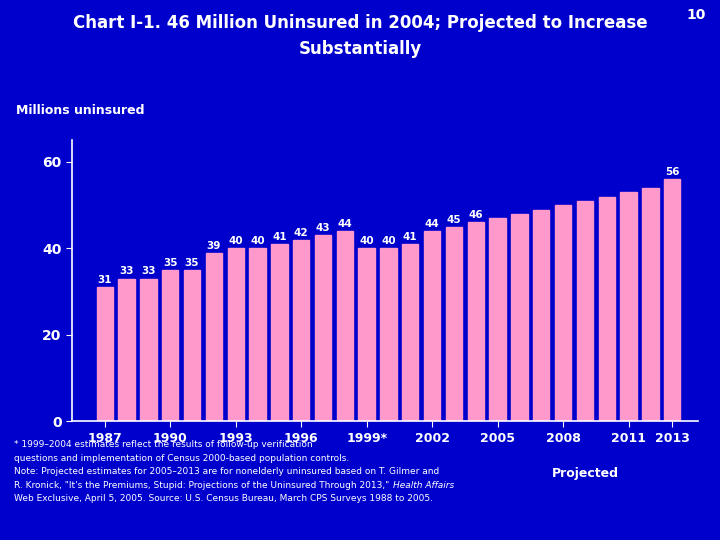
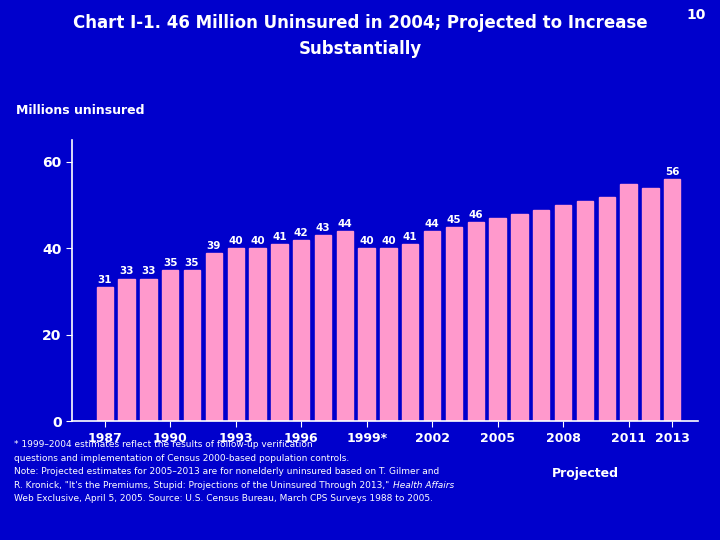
2011: 53 -> 55
